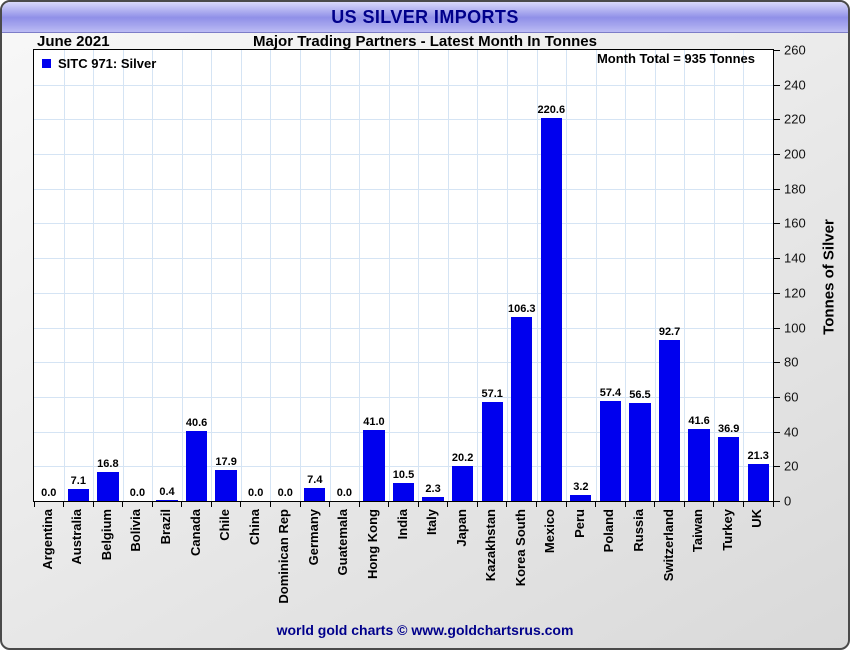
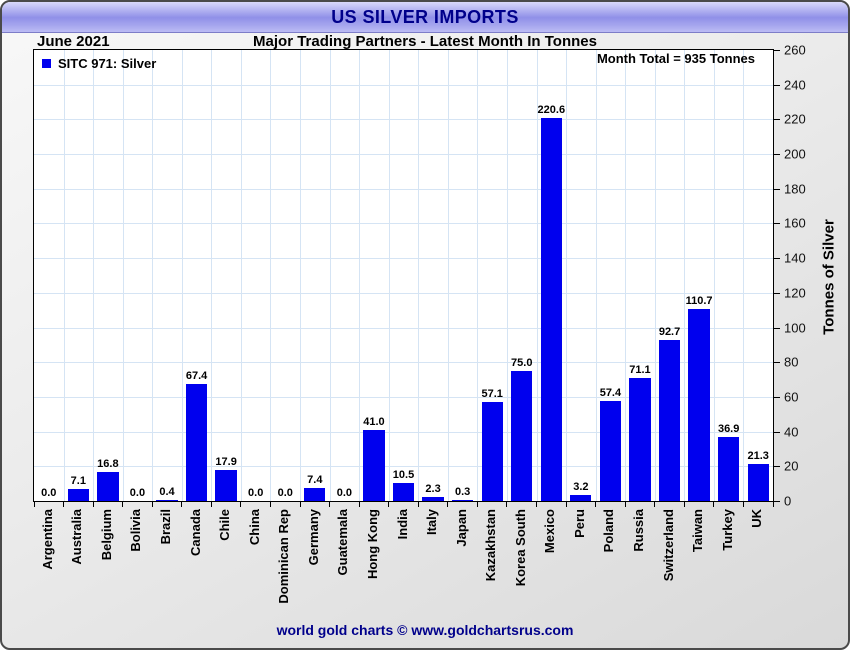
Canada: 40.6 -> 67.4
Japan: 20.2 -> 0.3
Korea South: 106.3 -> 75.0
Russia: 56.5 -> 71.1
Taiwan: 41.6 -> 110.7
